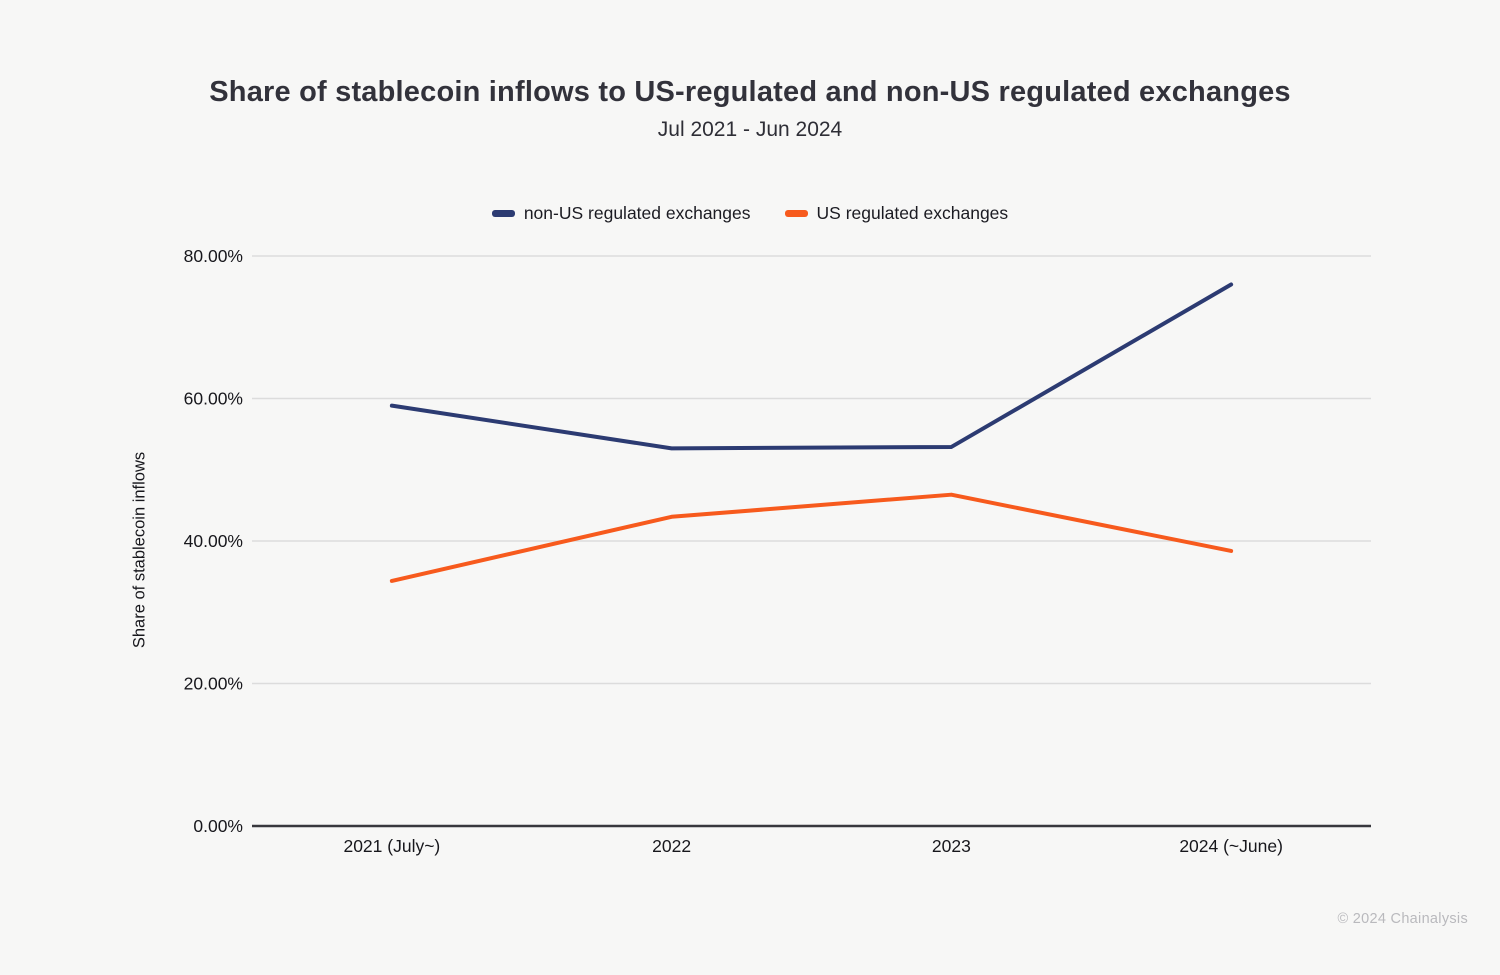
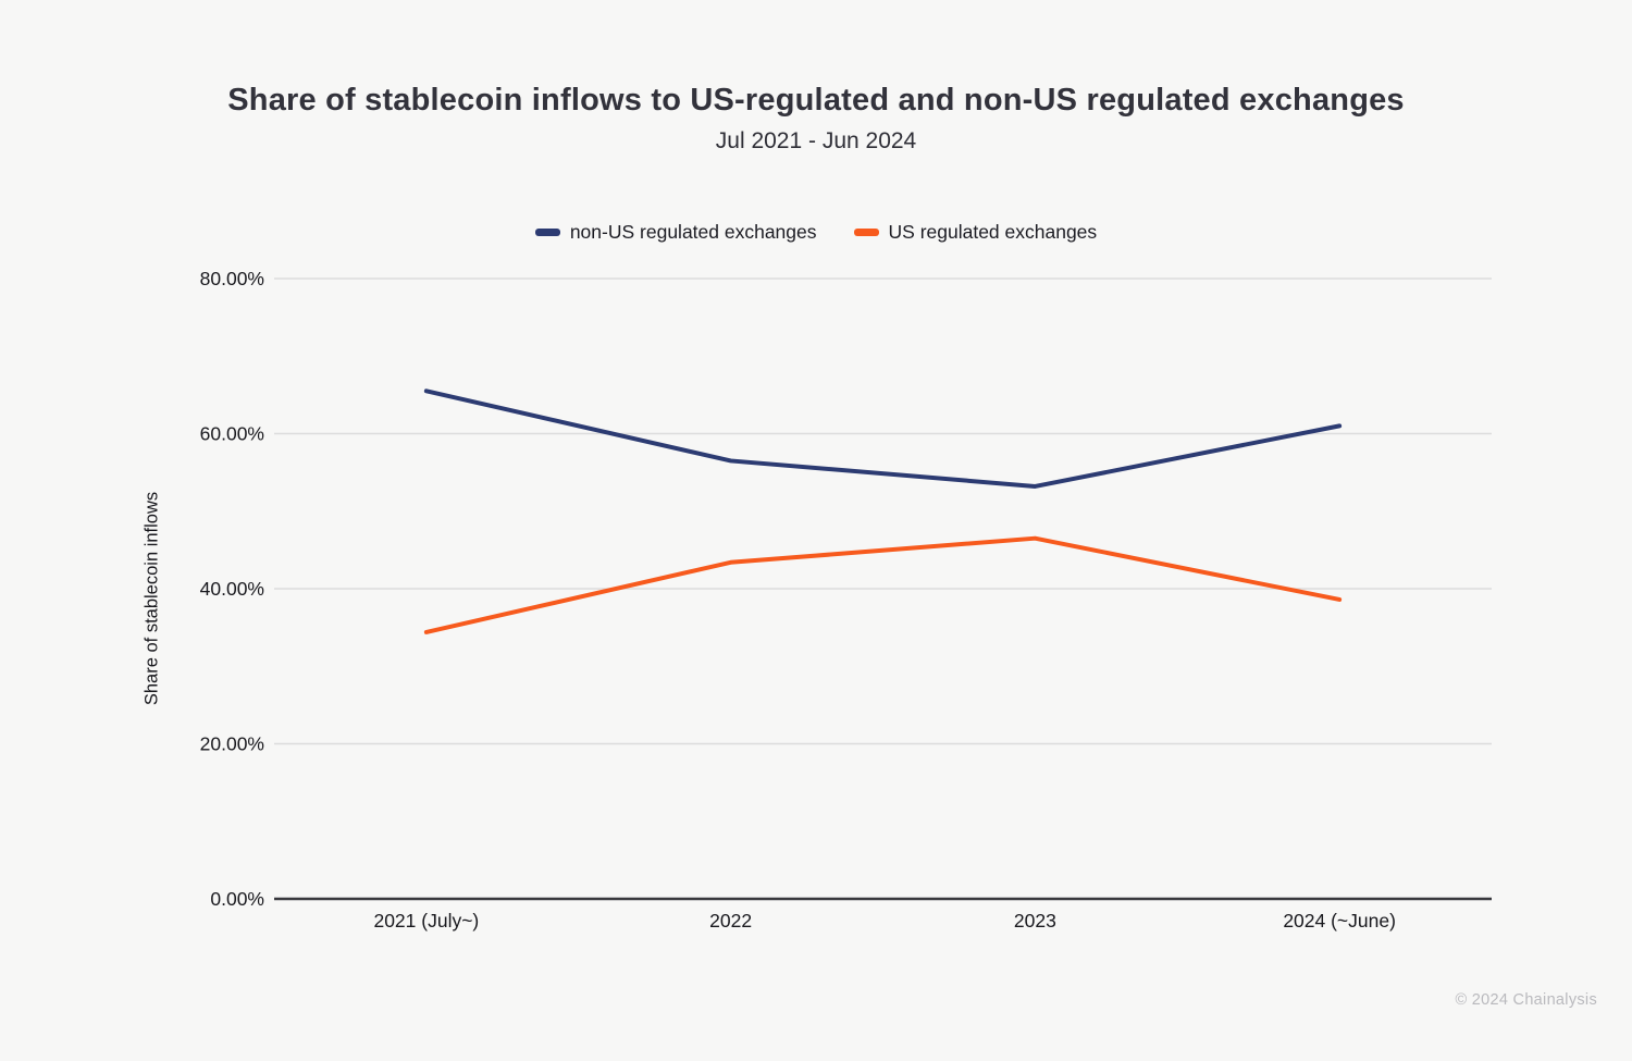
non-US regulated exchanges/2021 (July~): 59% -> 66%
non-US regulated exchanges/2022: 53% -> 56%
non-US regulated exchanges/2024 (~June): 76% -> 61%
